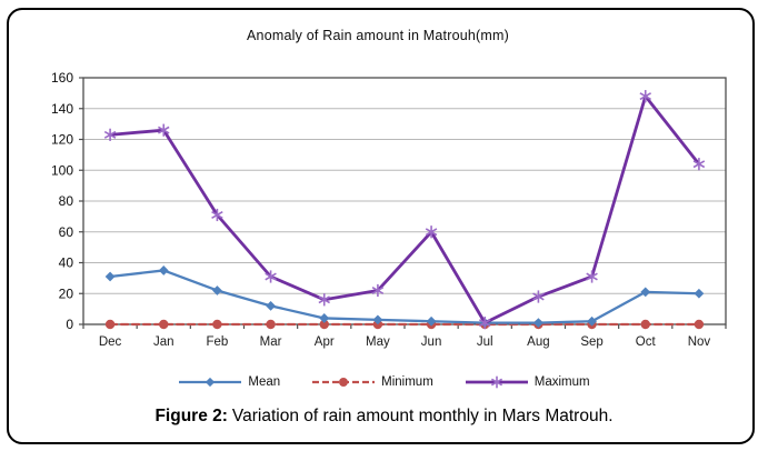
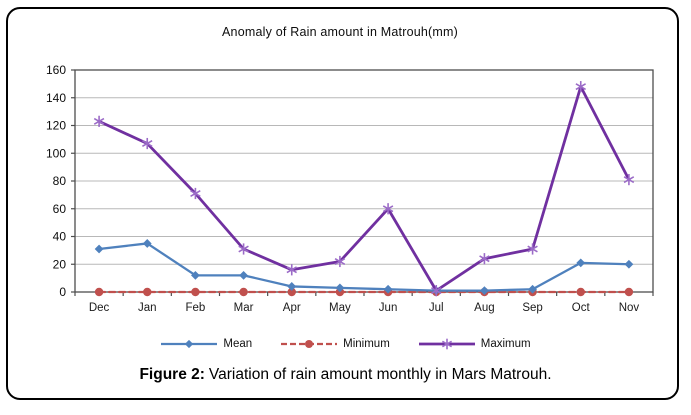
Maximum/Jan: 126 -> 107
Mean/Feb: 22 -> 12
Maximum/Aug: 18 -> 24
Maximum/Nov: 104 -> 81
